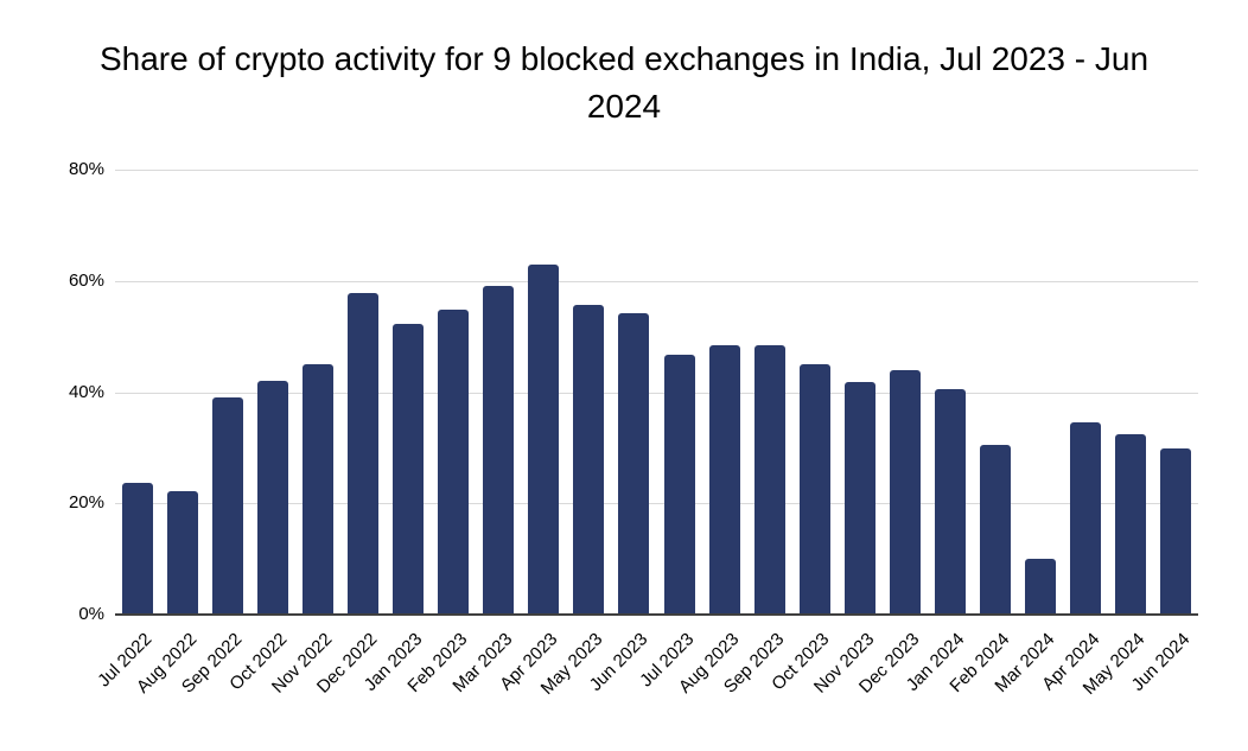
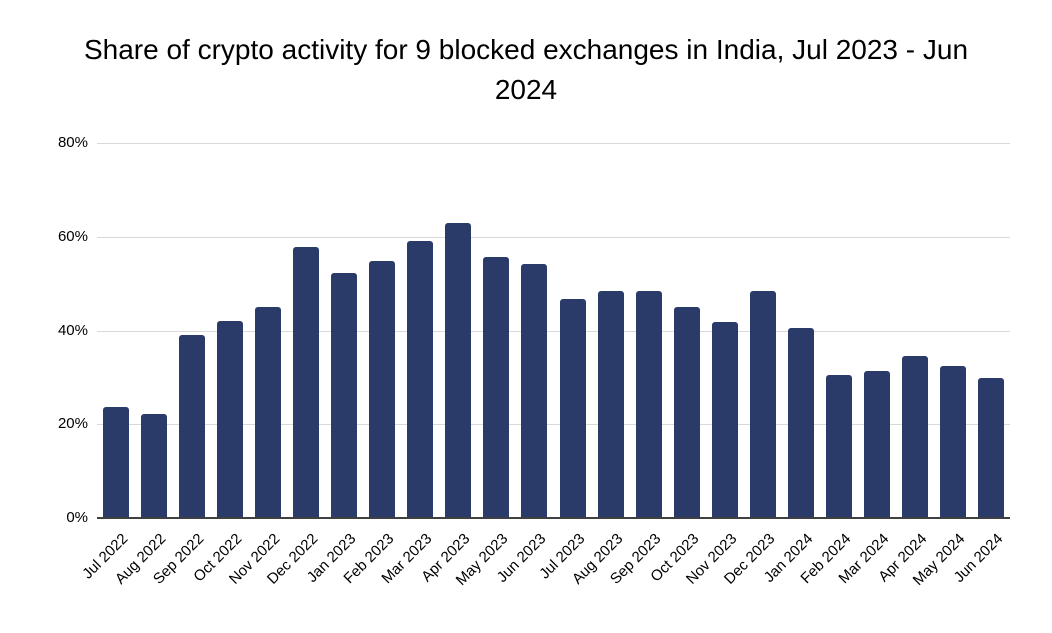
Dec 2023: 44% -> 48%
Mar 2024: 10% -> 31%
